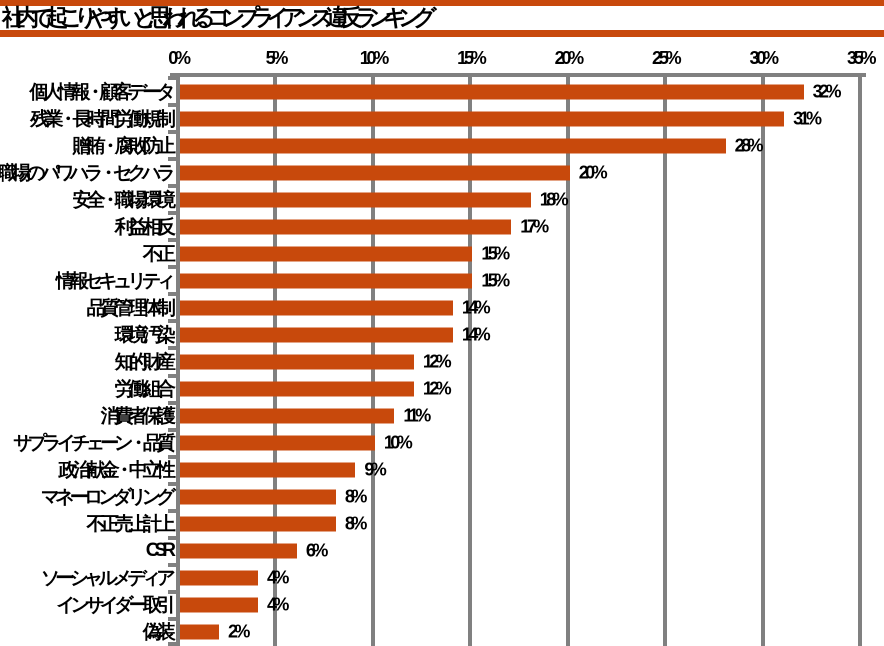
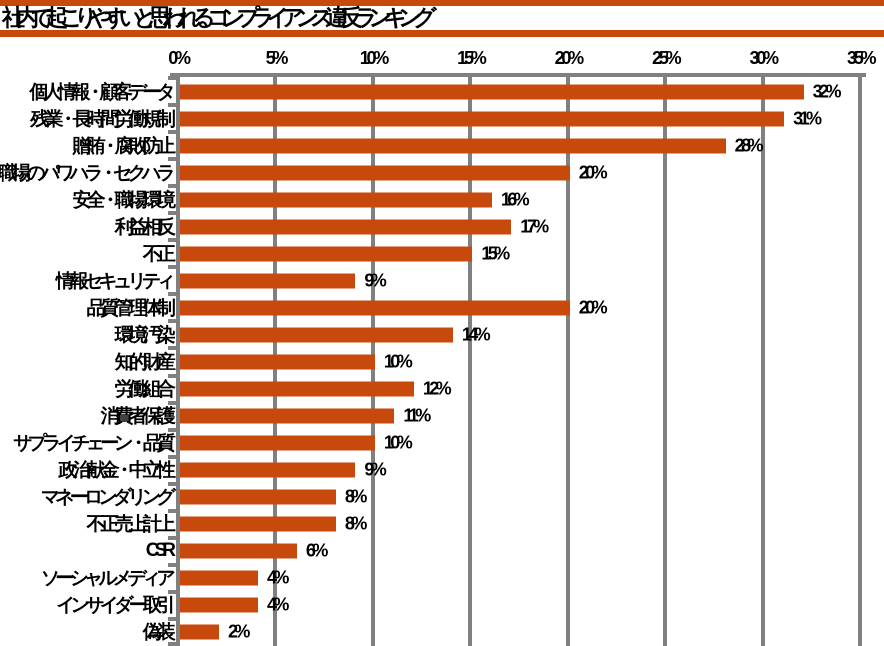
安全・職場環境: 18% -> 16%
情報セキュリティ: 15% -> 9%
品質管理体制: 14% -> 20%
知的財産: 12% -> 10%
